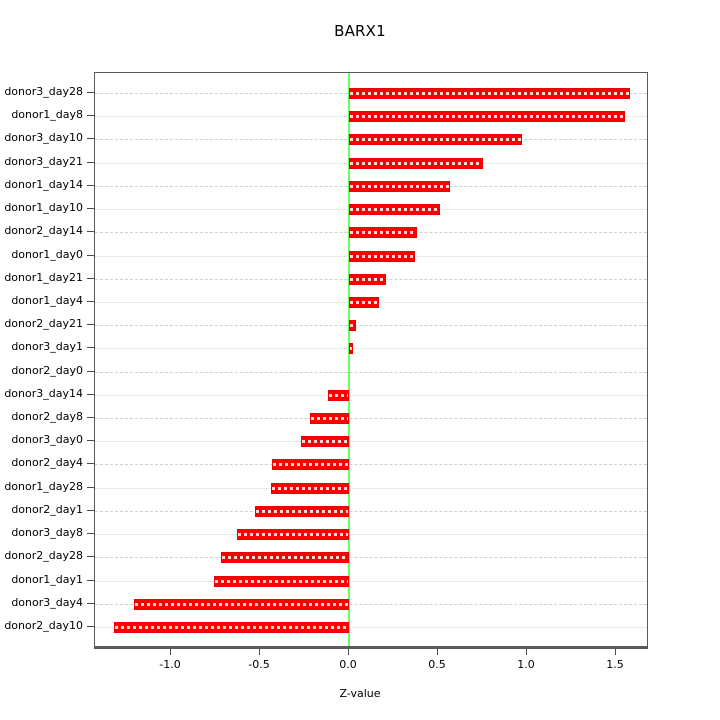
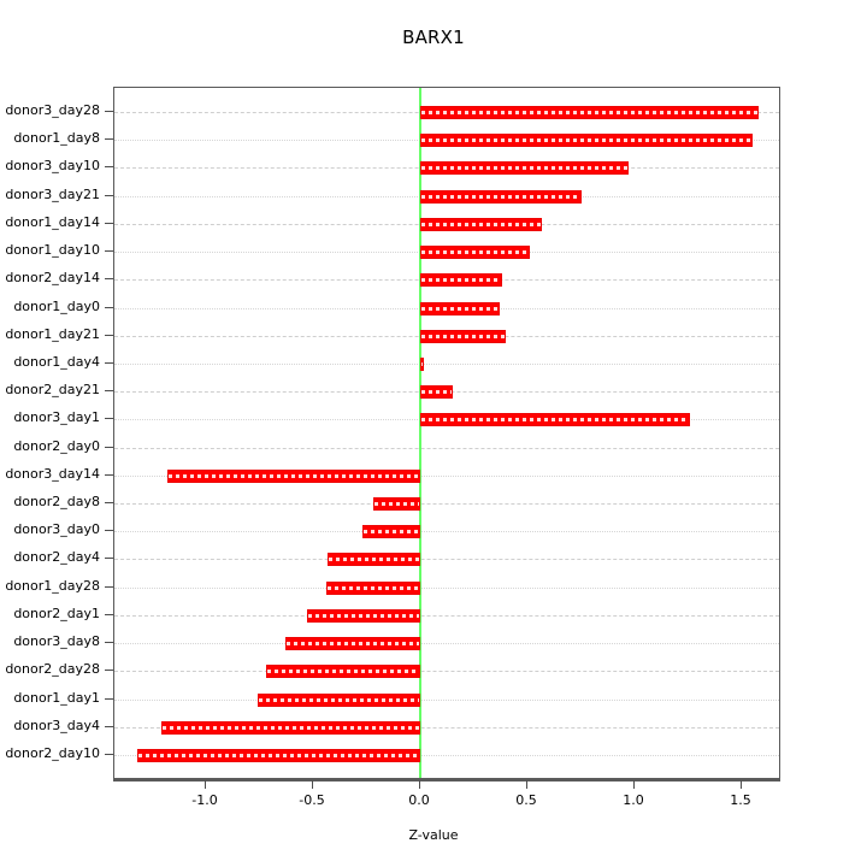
donor1_day21: 0.21 -> 0.40
donor1_day4: 0.17 -> 0.01
donor2_day21: 0.04 -> 0.15
donor3_day1: 0.02 -> 1.26
donor3_day14: -0.12 -> -1.18
